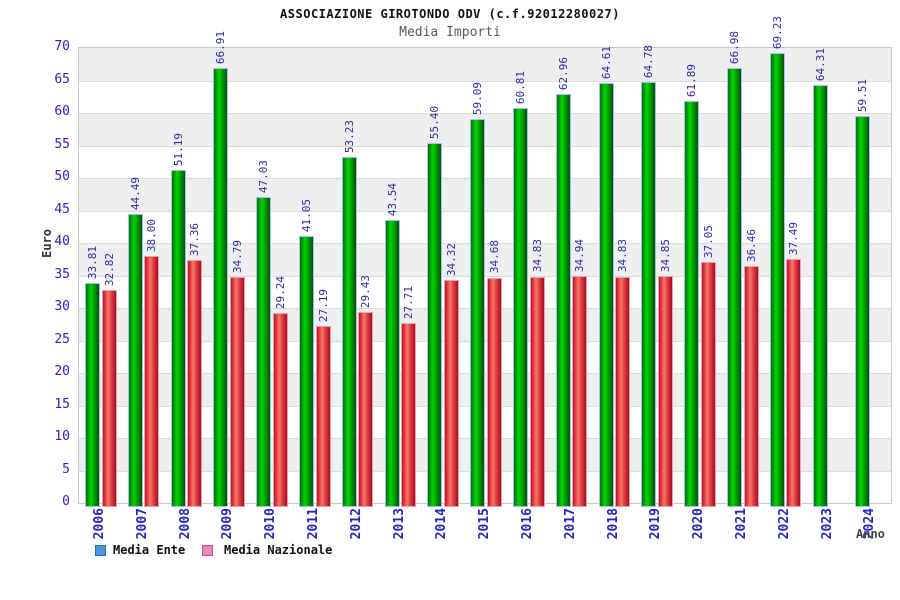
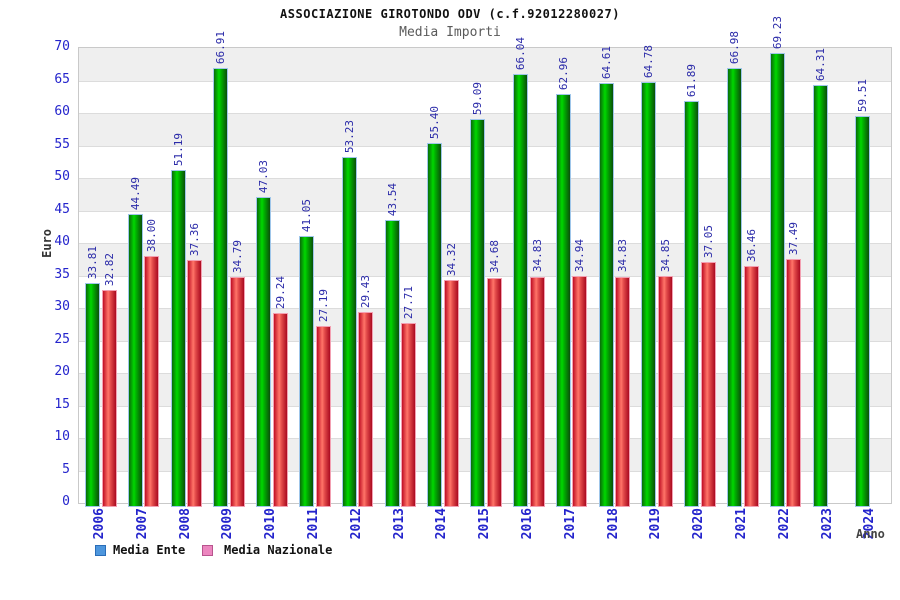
Media Ente/2016: 60.81 -> 66.04
